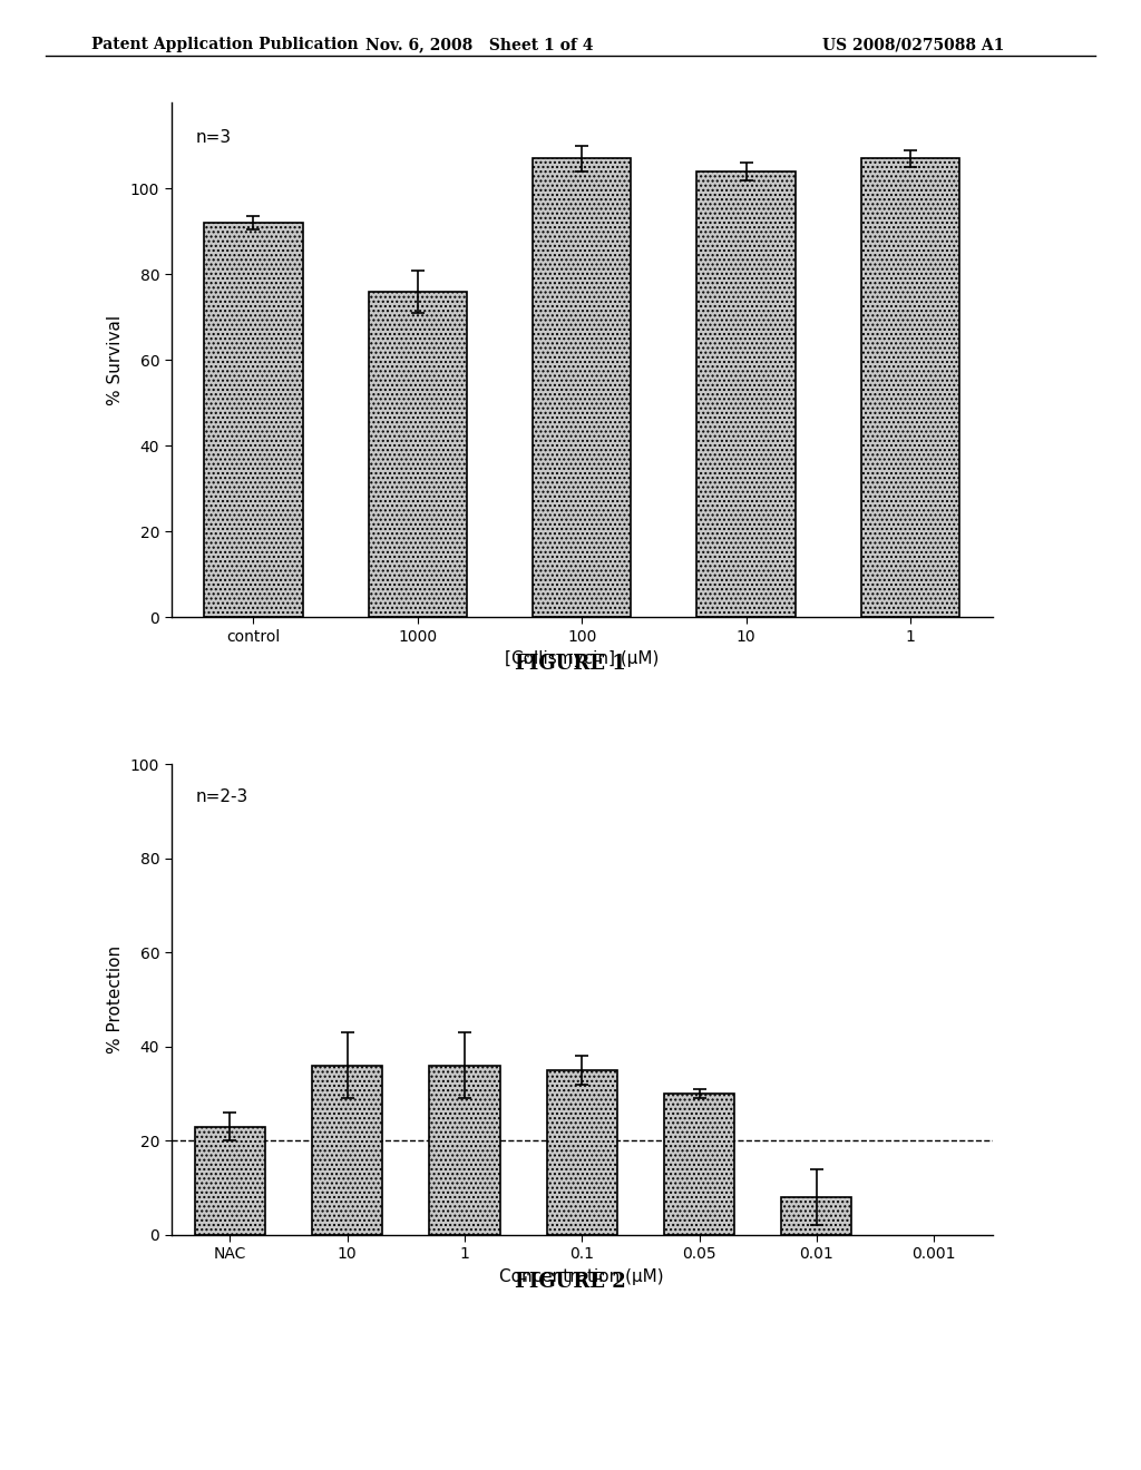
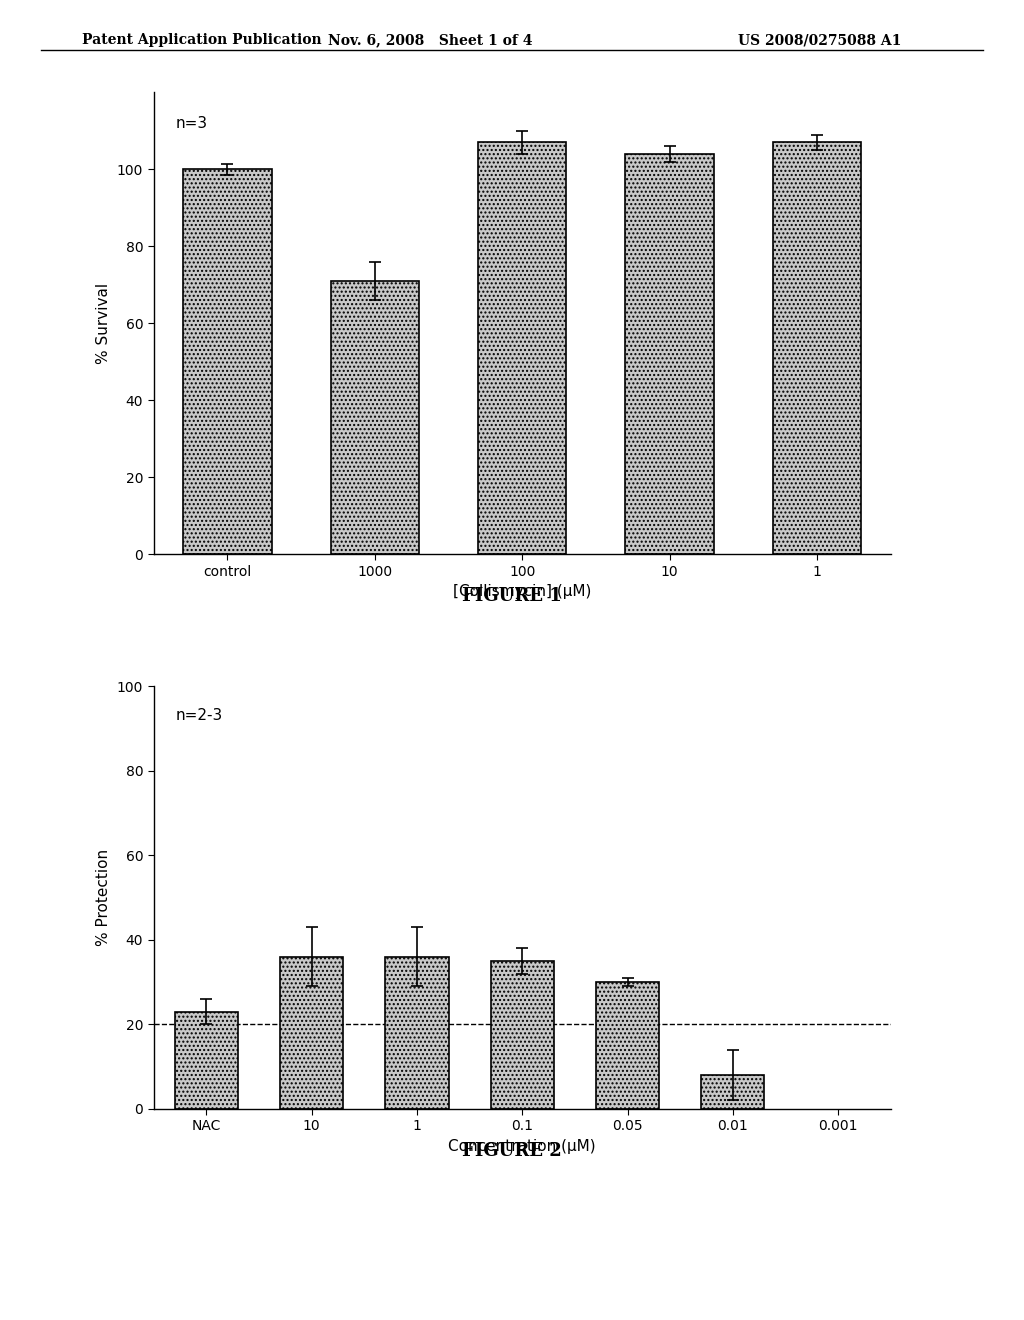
control: 92 -> 100
1000: 76 -> 71
